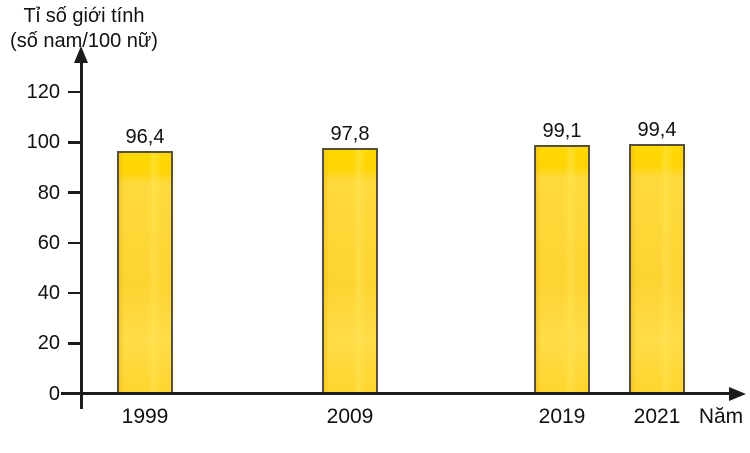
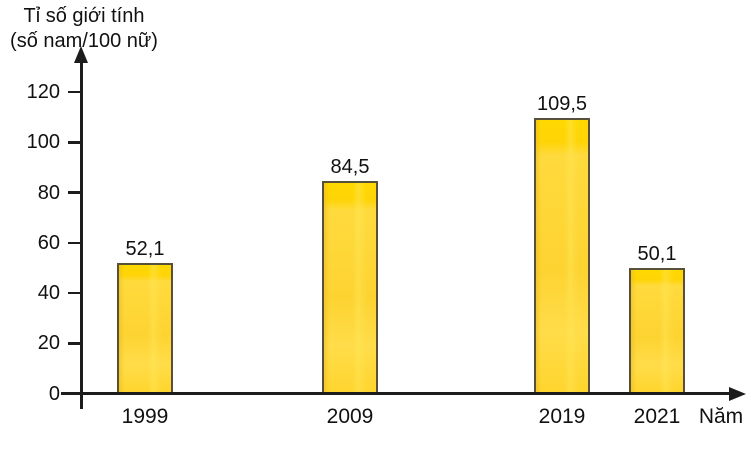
1999: 96,4 -> 52,1
2009: 97,8 -> 84,5
2019: 99,1 -> 109,5
2021: 99,4 -> 50,1
